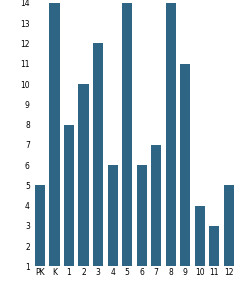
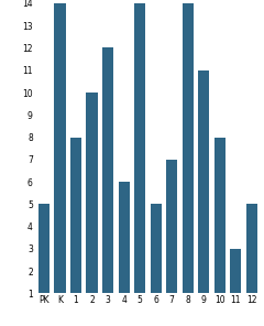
6: 6 -> 5
10: 4 -> 8
